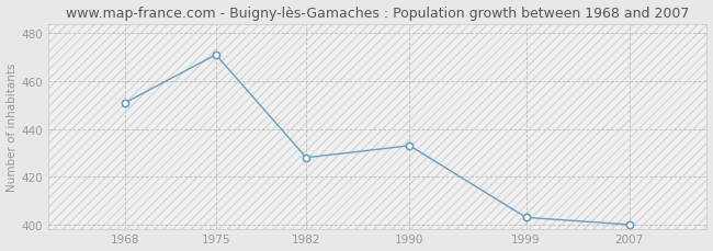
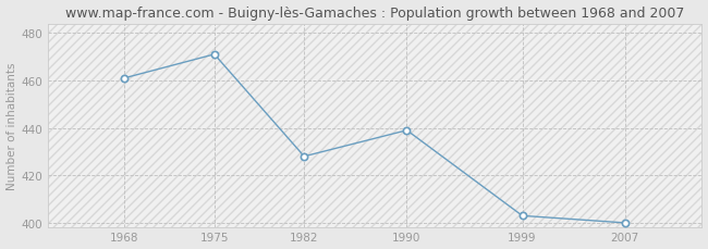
1968: 451 -> 461
1990: 433 -> 439
